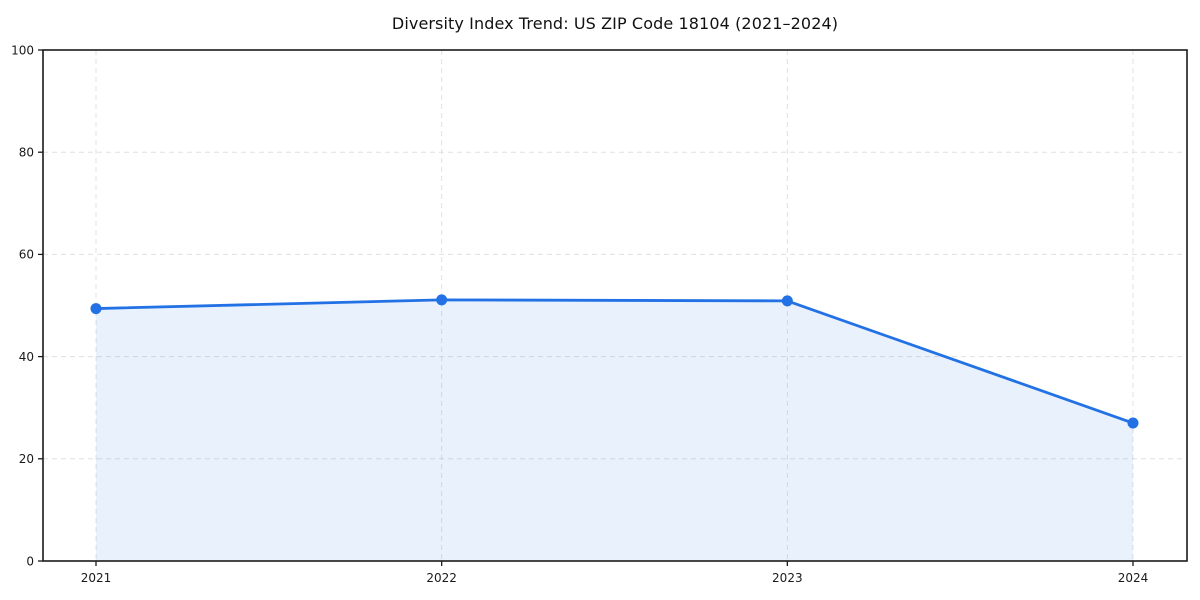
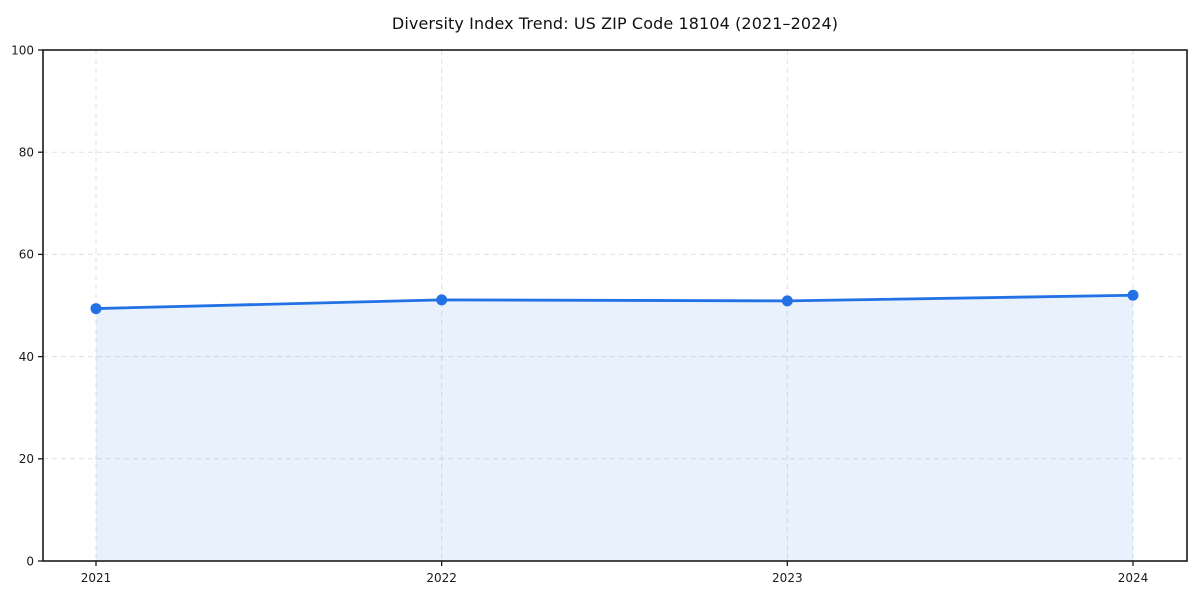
2024: 27 -> 52
